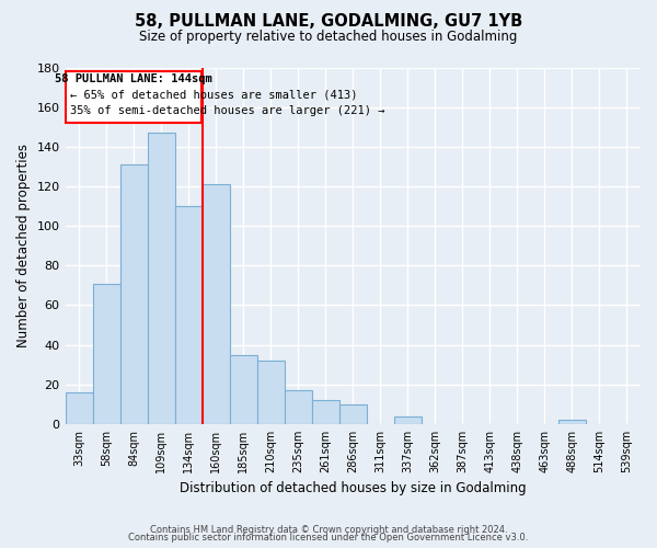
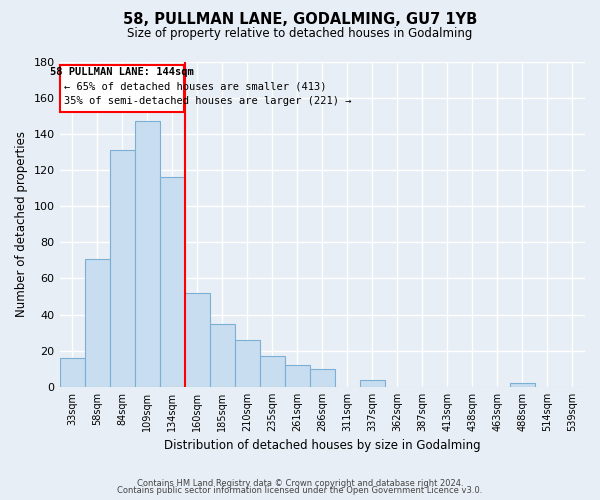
134sqm: 110 -> 116
160sqm: 121 -> 52
210sqm: 32 -> 26
